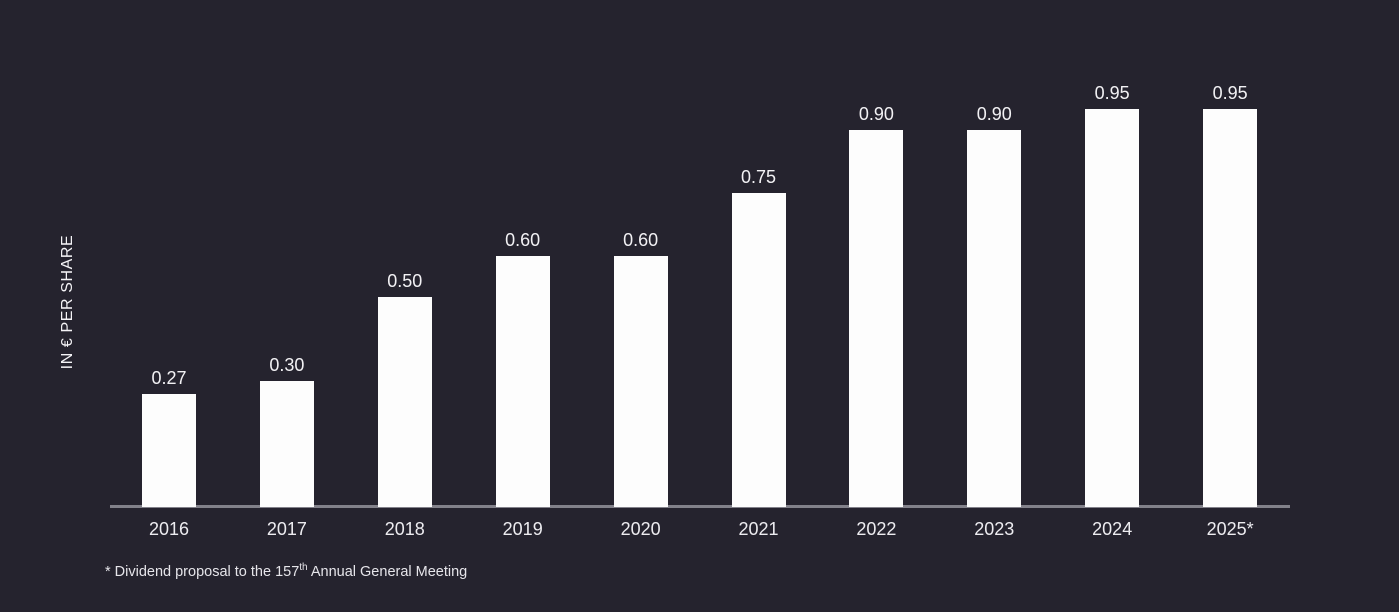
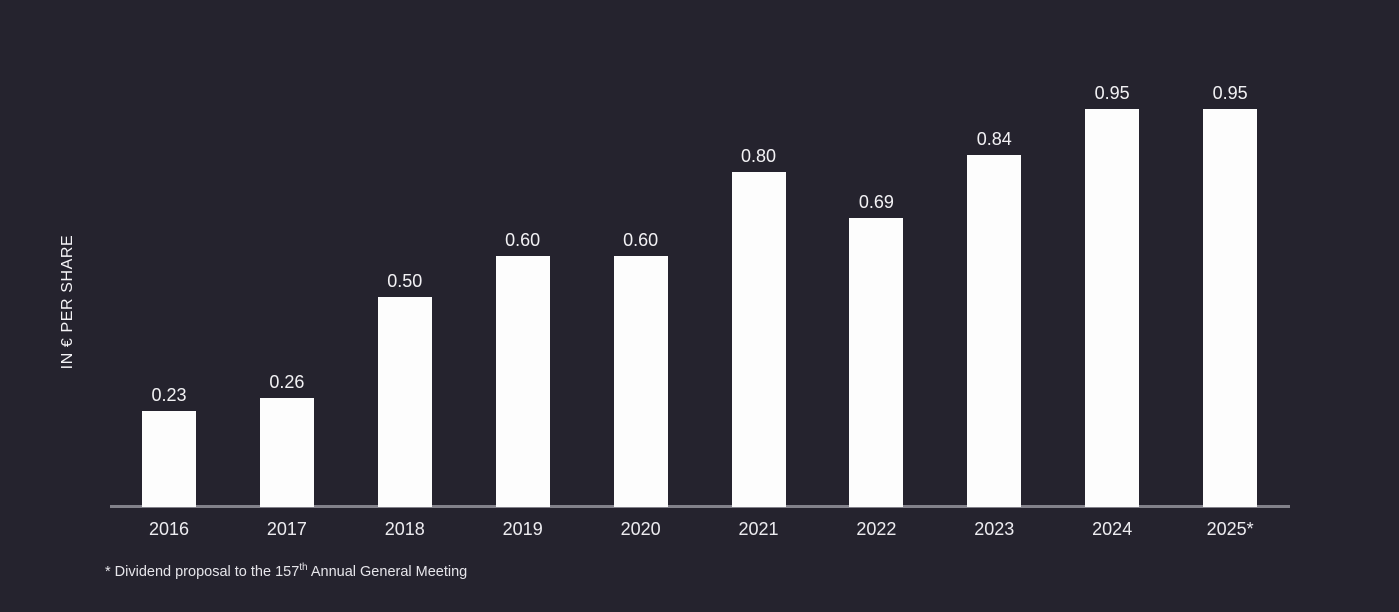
2016: 0.27 -> 0.23
2017: 0.30 -> 0.26
2021: 0.75 -> 0.80
2022: 0.90 -> 0.69
2023: 0.90 -> 0.84
